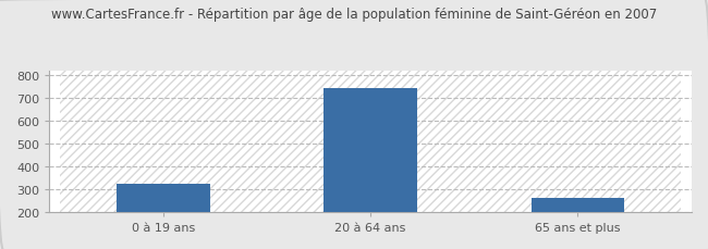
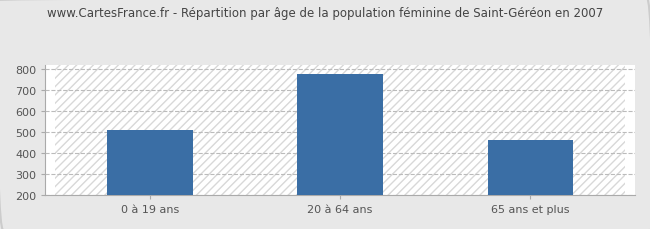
0 à 19 ans: 325 -> 510
20 à 64 ans: 743 -> 775
65 ans et plus: 263 -> 460
